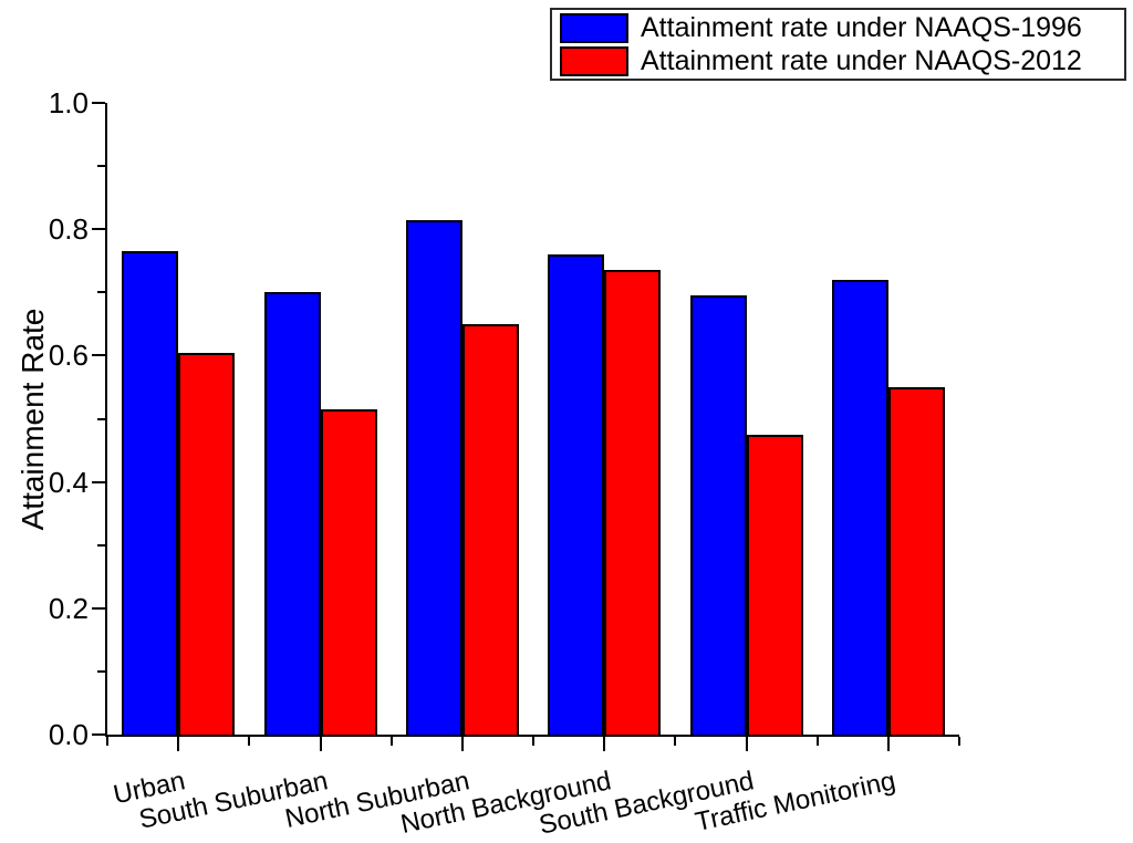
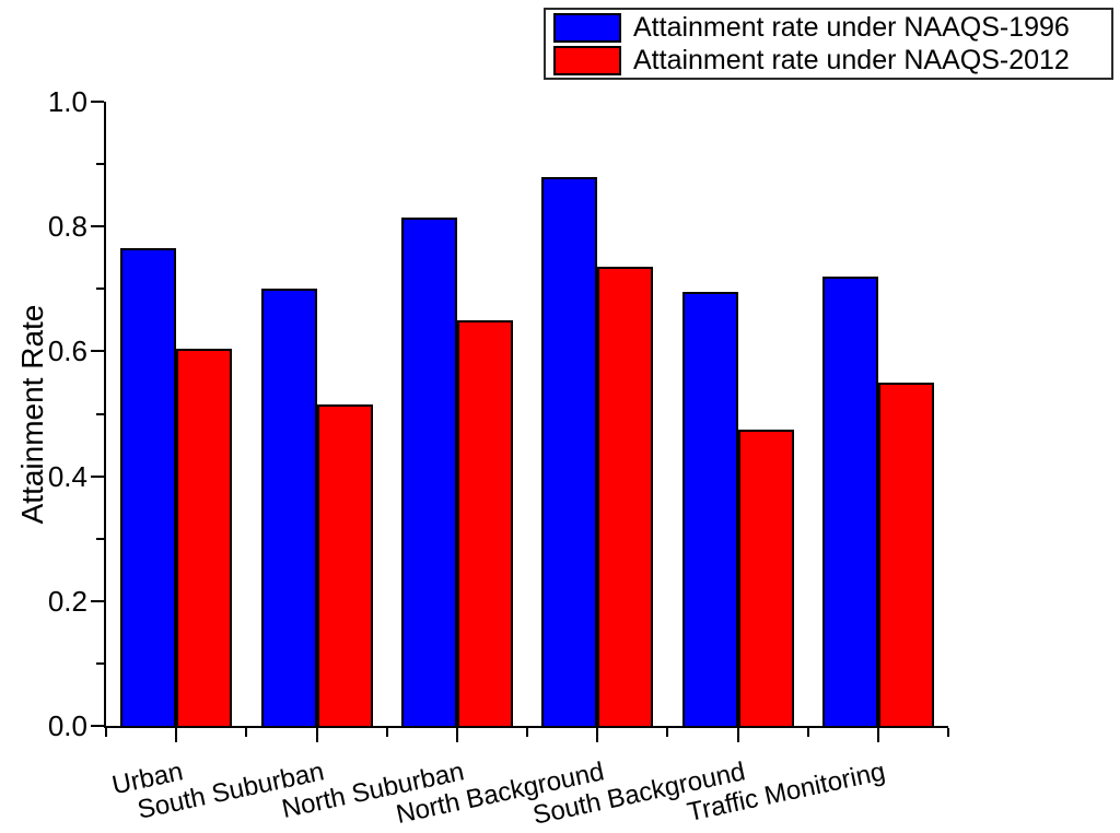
Attainment rate under NAAQS-1996/North Background: 0.76 -> 0.88
